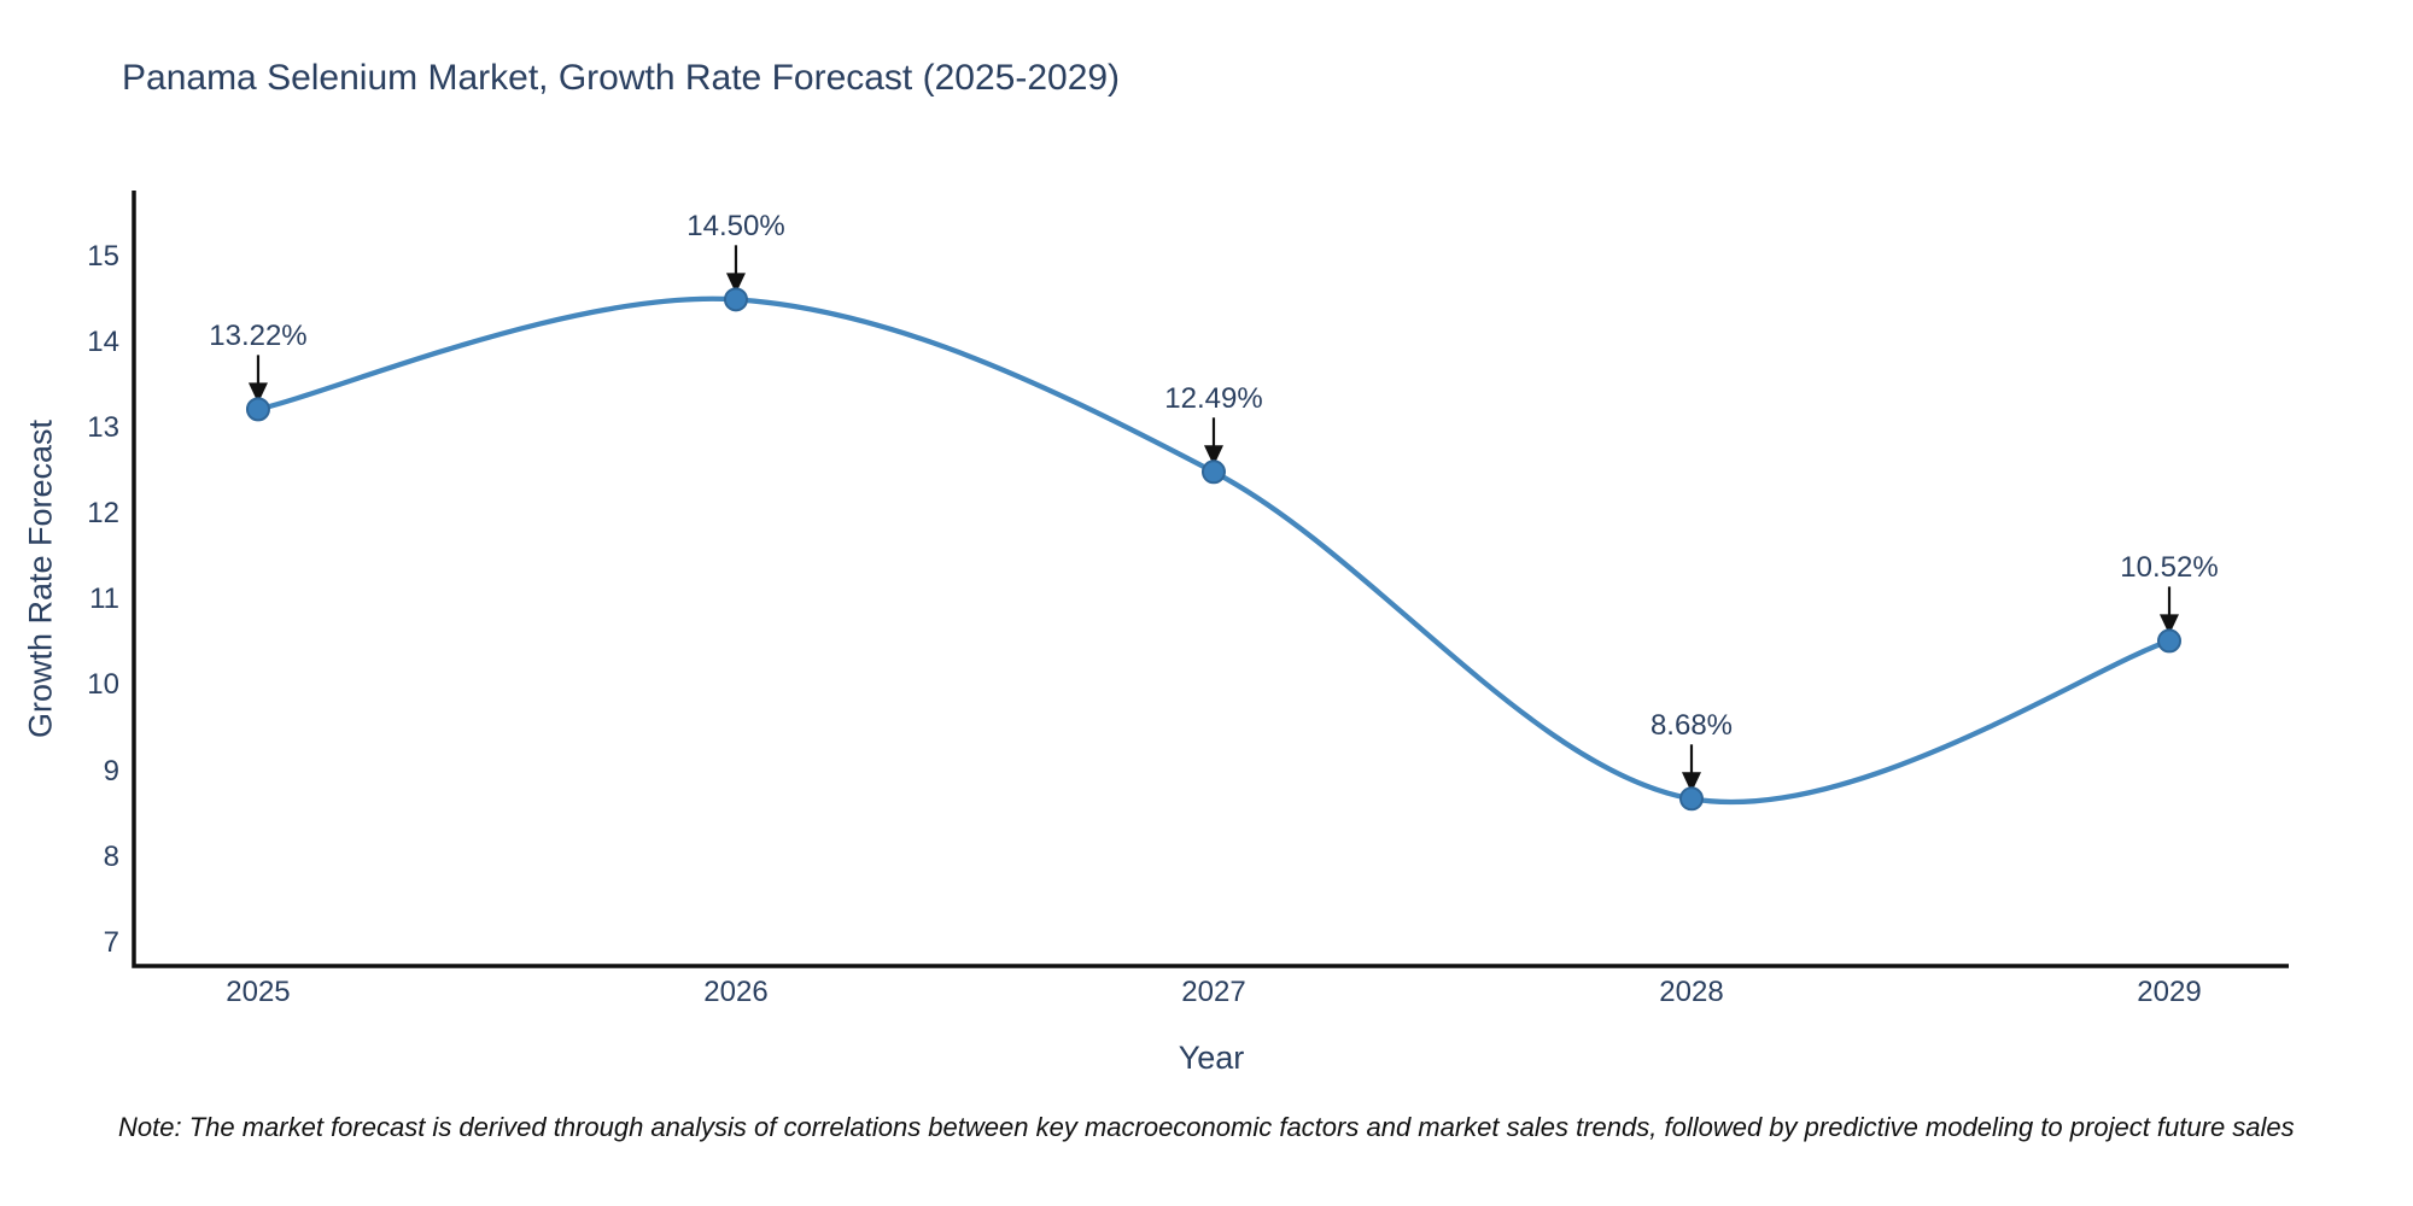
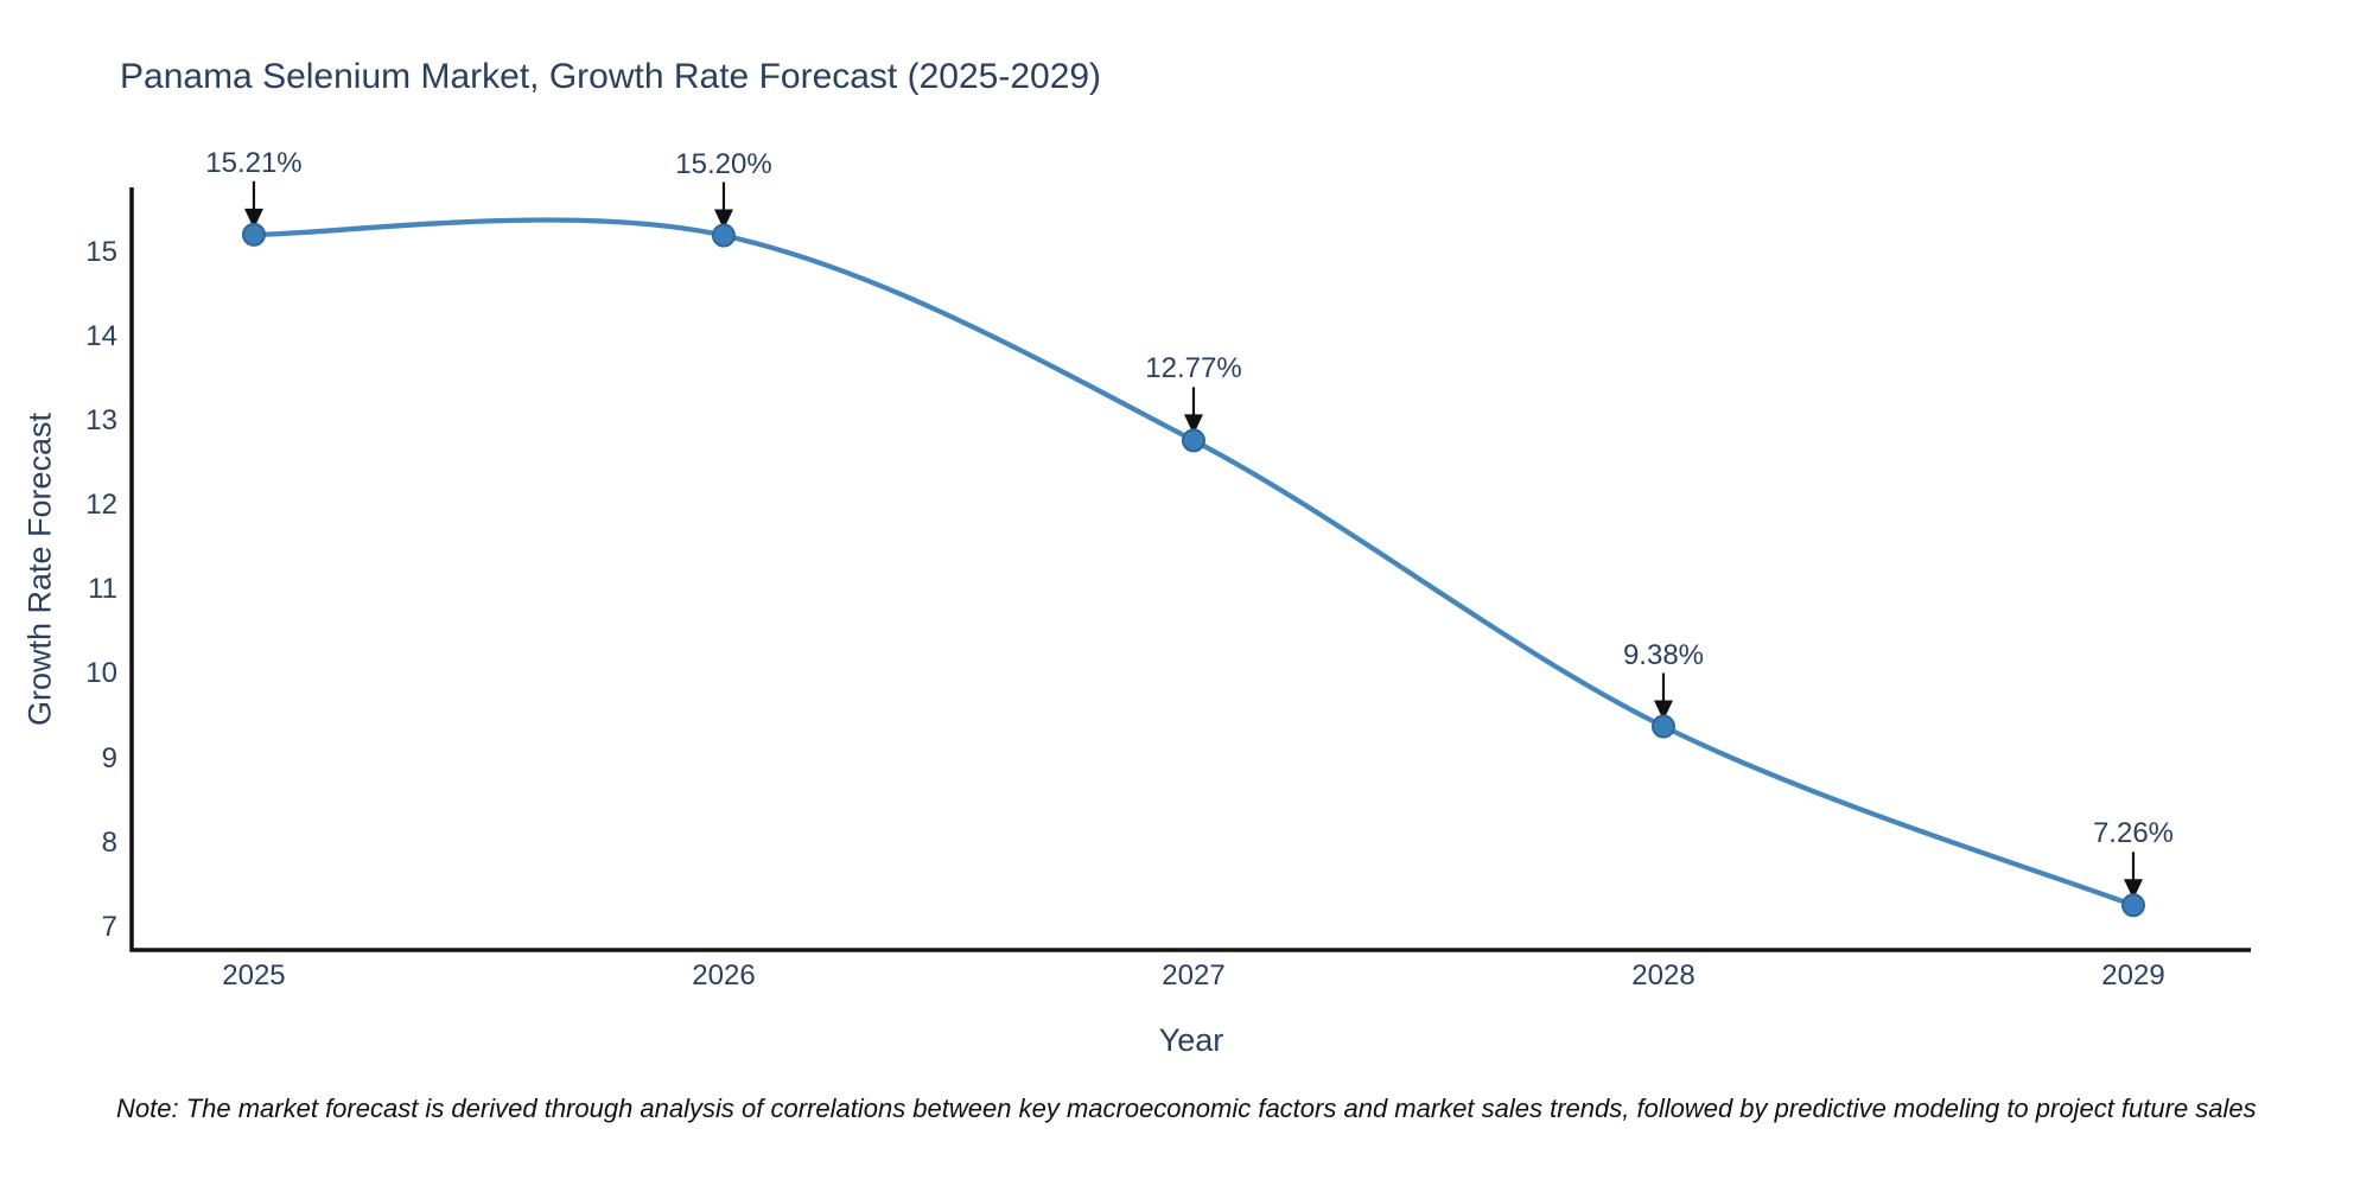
2025: 13.22% -> 15.21%
2026: 14.50% -> 15.20%
2027: 12.49% -> 12.77%
2028: 8.68% -> 9.38%
2029: 10.52% -> 7.26%
